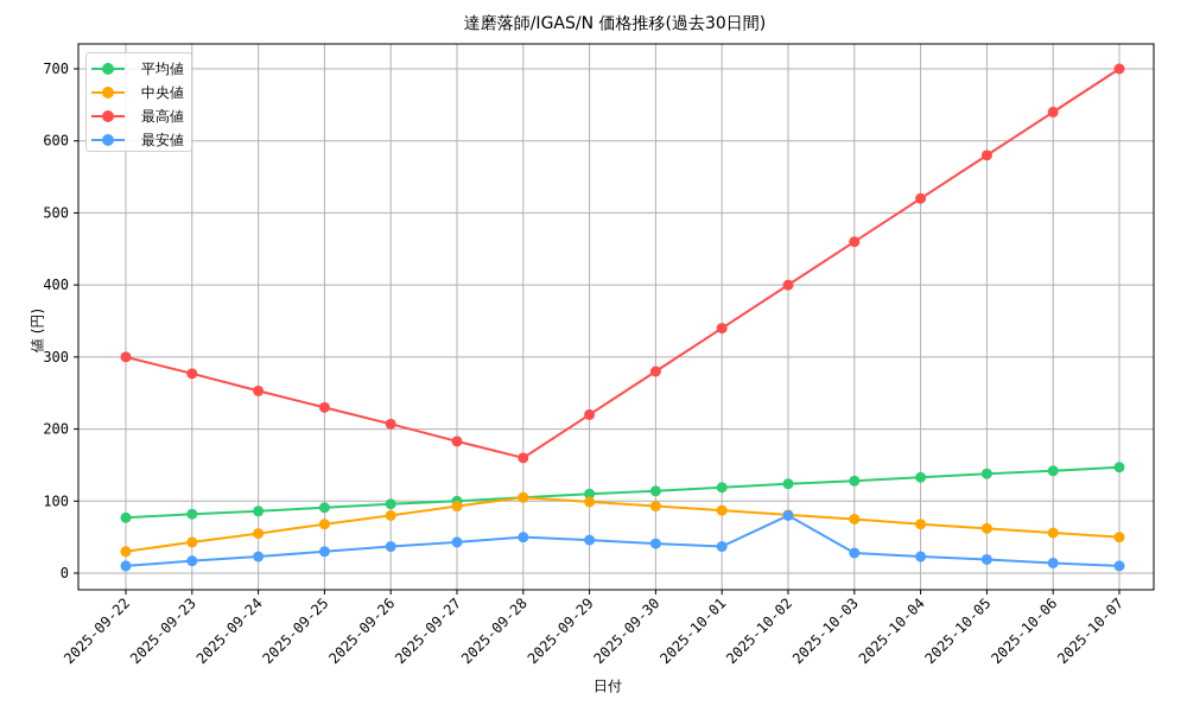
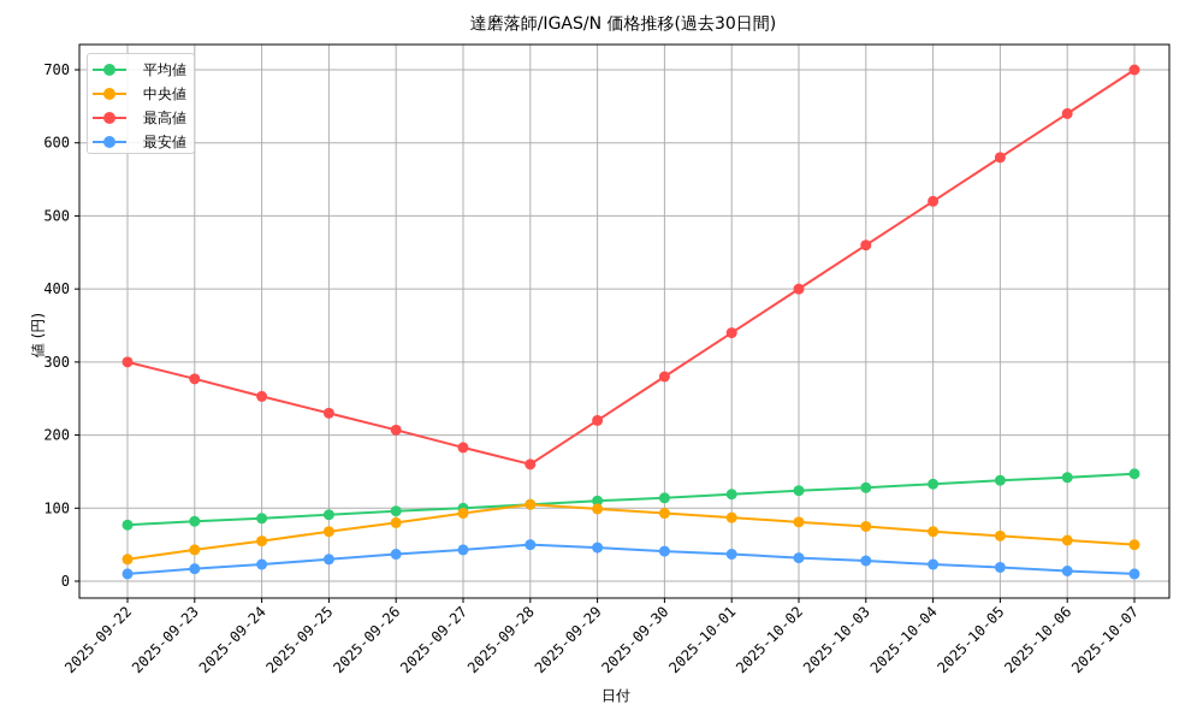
最安値/2025-10-02: 80 -> 30
